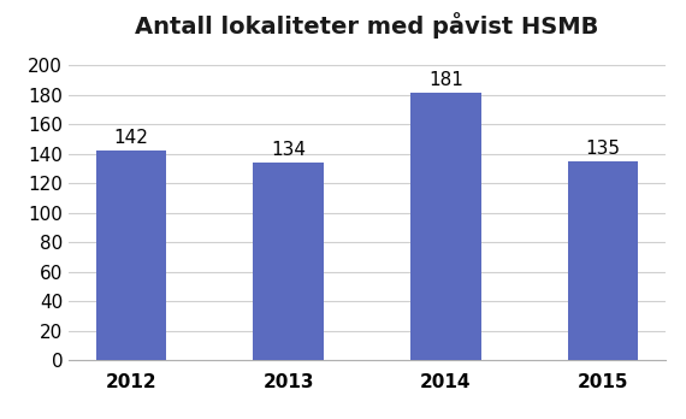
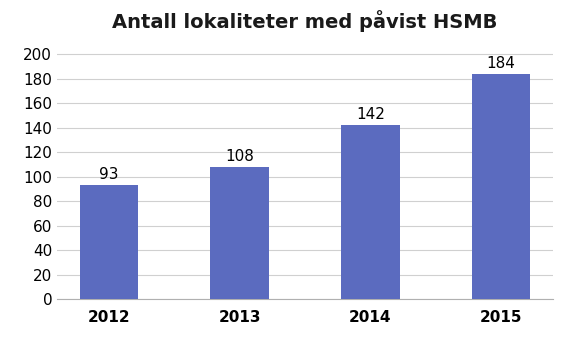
2012: 142 -> 93
2013: 134 -> 108
2014: 181 -> 142
2015: 135 -> 184
